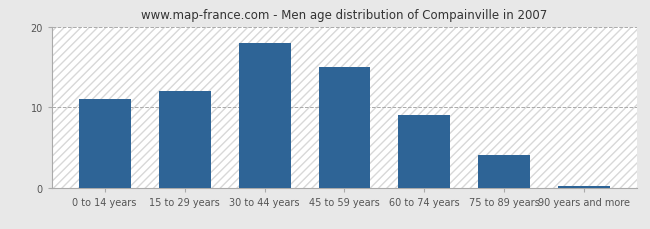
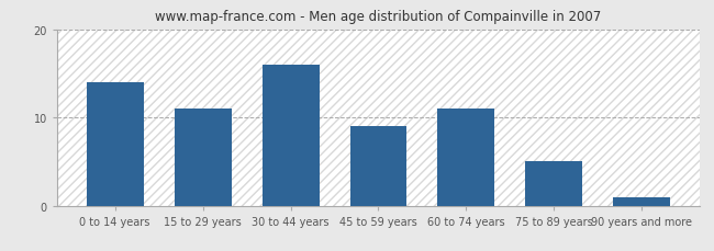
0 to 14 years: 11.0 -> 14.0
15 to 29 years: 12.0 -> 11.0
30 to 44 years: 18.0 -> 16.0
45 to 59 years: 15.0 -> 9.0
60 to 74 years: 9.0 -> 11.0
75 to 89 years: 4.0 -> 5.0
90 years and more: 0.2 -> 1.0
